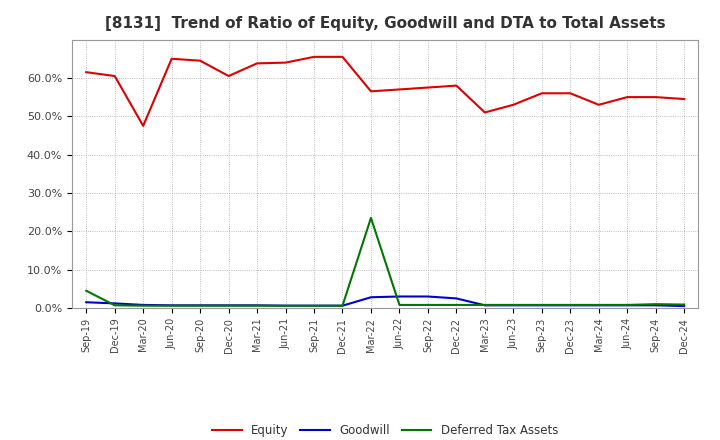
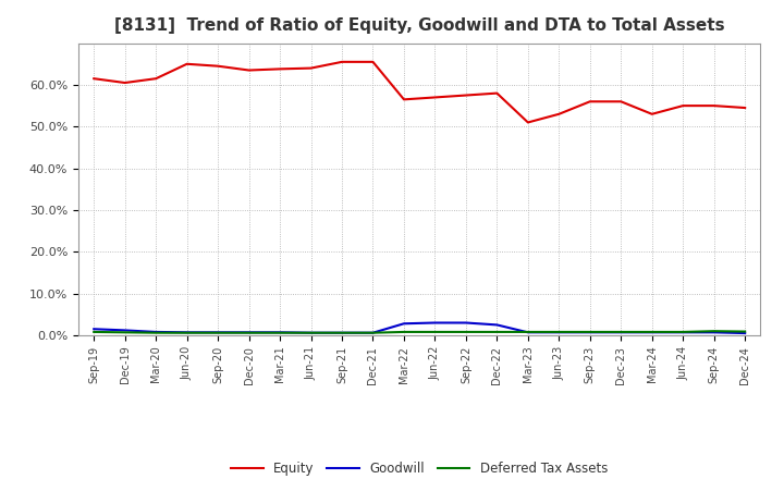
Deferred Tax Assets/Sep-19: 4.5% -> 0.8%
Equity/Mar-20: 47.5% -> 61.5%
Equity/Dec-20: 60.5% -> 63.5%
Deferred Tax Assets/Mar-22: 23.5% -> 0.8%
